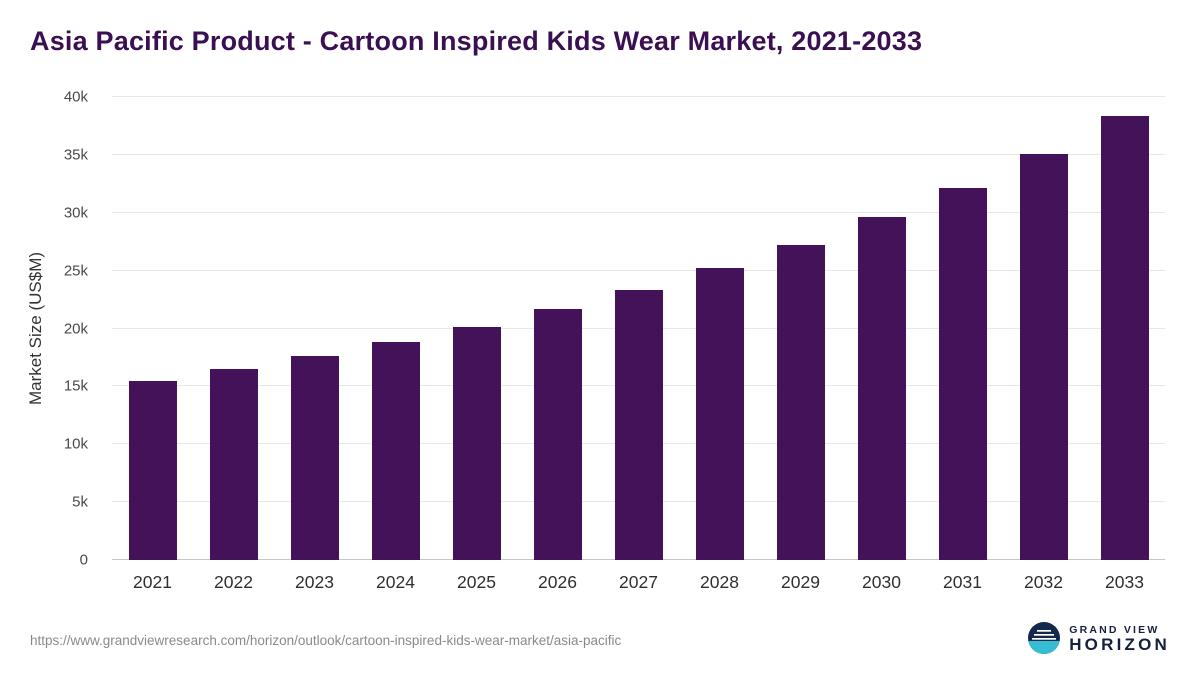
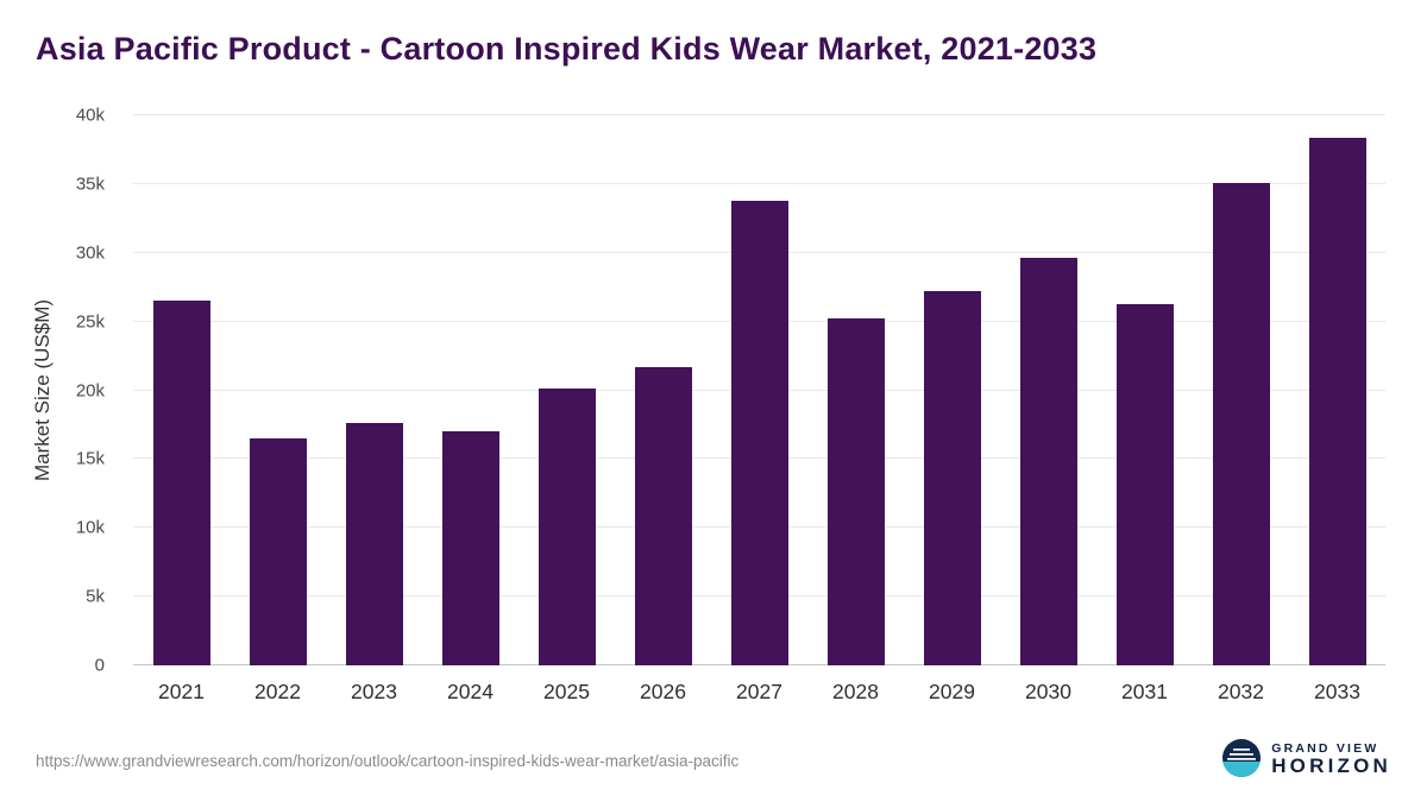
2021: 15.5k -> 26.5k
2024: 18.8k -> 17.0k
2027: 23.3k -> 33.8k
2031: 32.1k -> 26.3k
